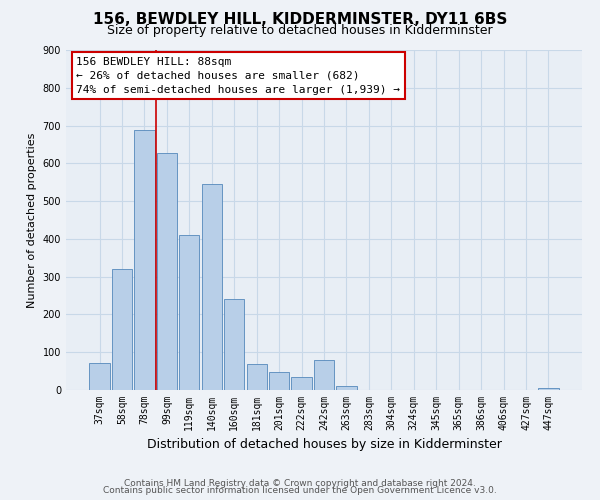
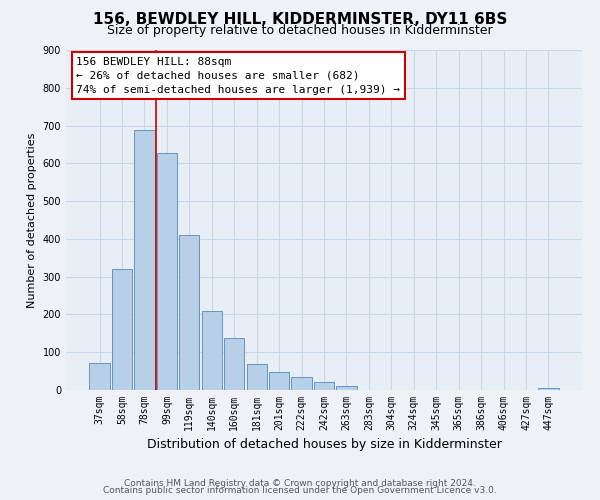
140sqm: 545 -> 210
160sqm: 240 -> 138
242sqm: 80 -> 22
